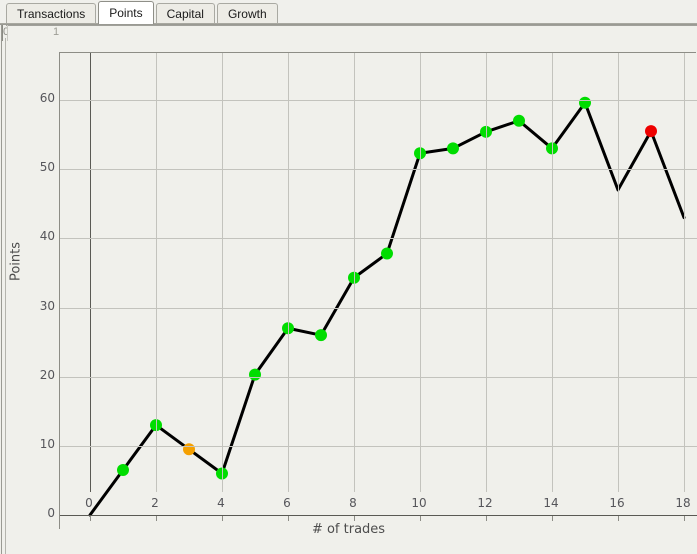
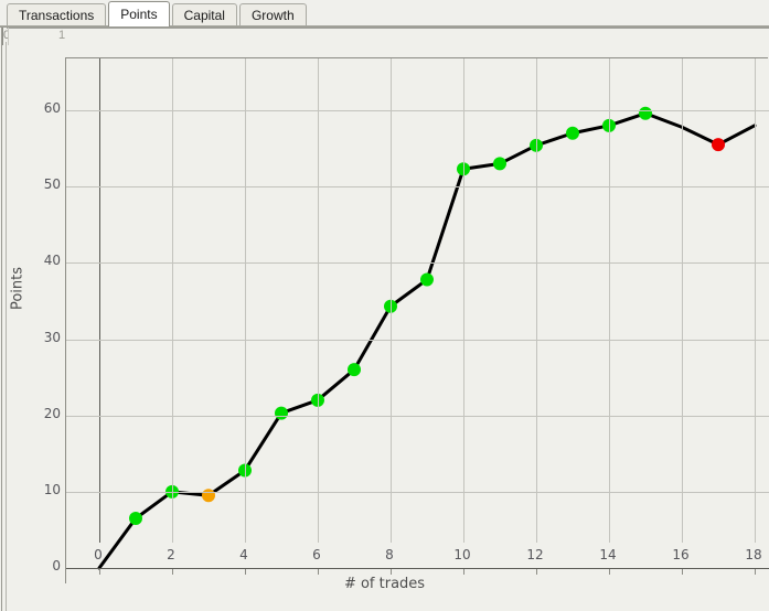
2: 13 -> 10
4: 6 -> 13
6: 27 -> 22
14: 53 -> 58
16: 47 -> 58
18: 43 -> 58
